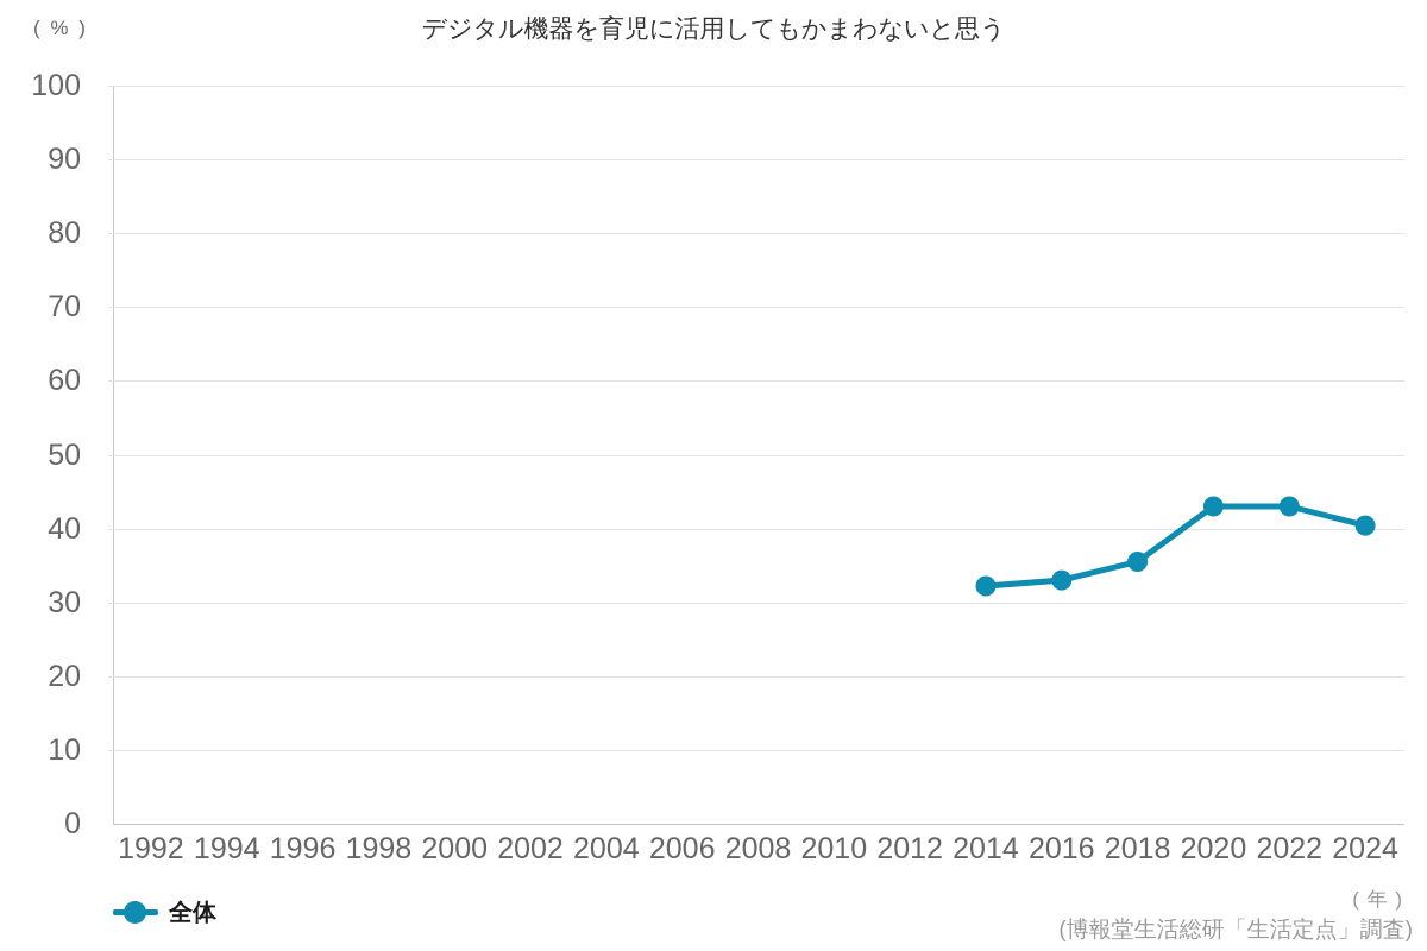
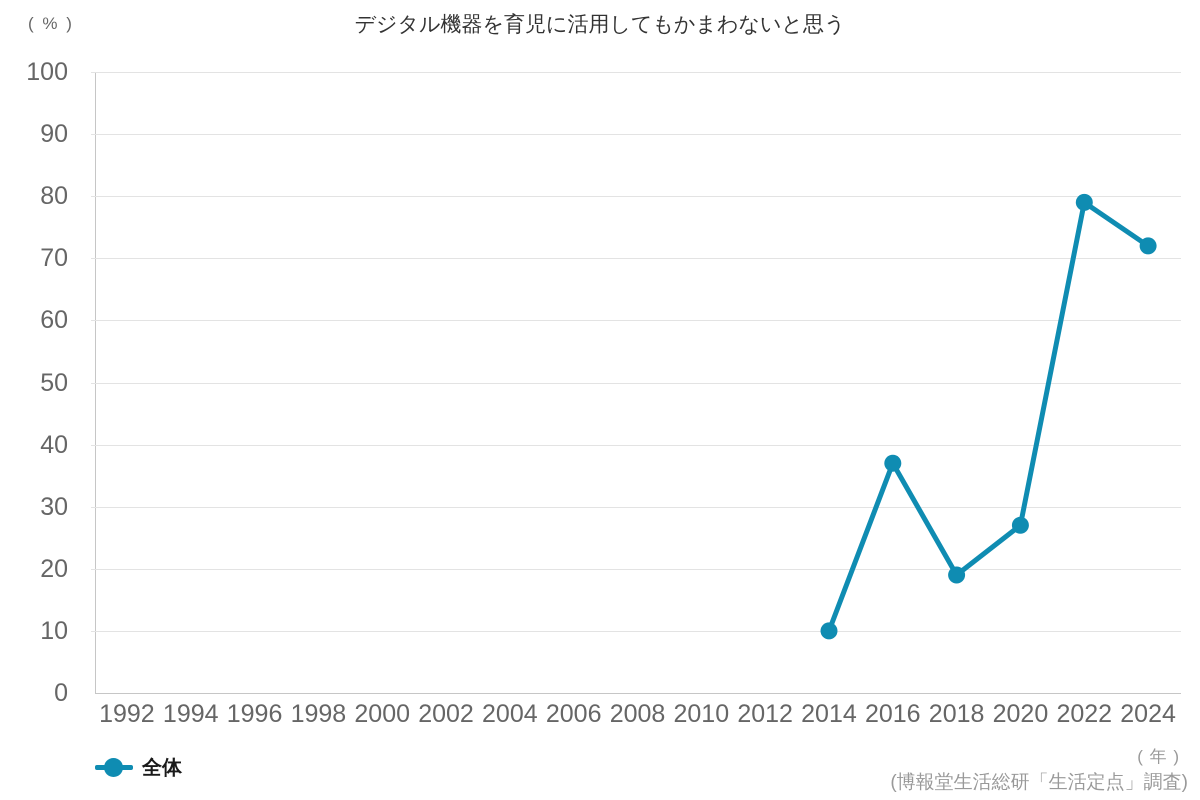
2014: 32 -> 10
2016: 33 -> 37
2018: 36 -> 19
2020: 43 -> 27
2022: 43 -> 79
2024: 40 -> 72
